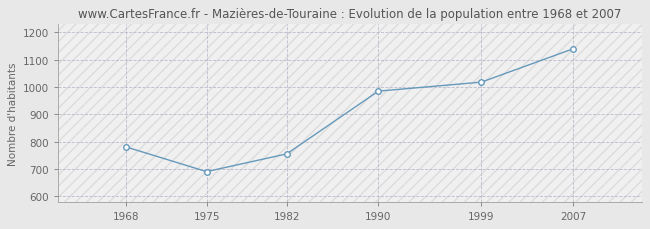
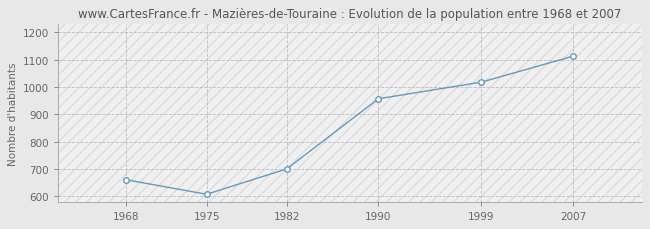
1968: 780 -> 660
1975: 690 -> 607
1982: 755 -> 700
1990: 985 -> 957
2007: 1140 -> 1113
